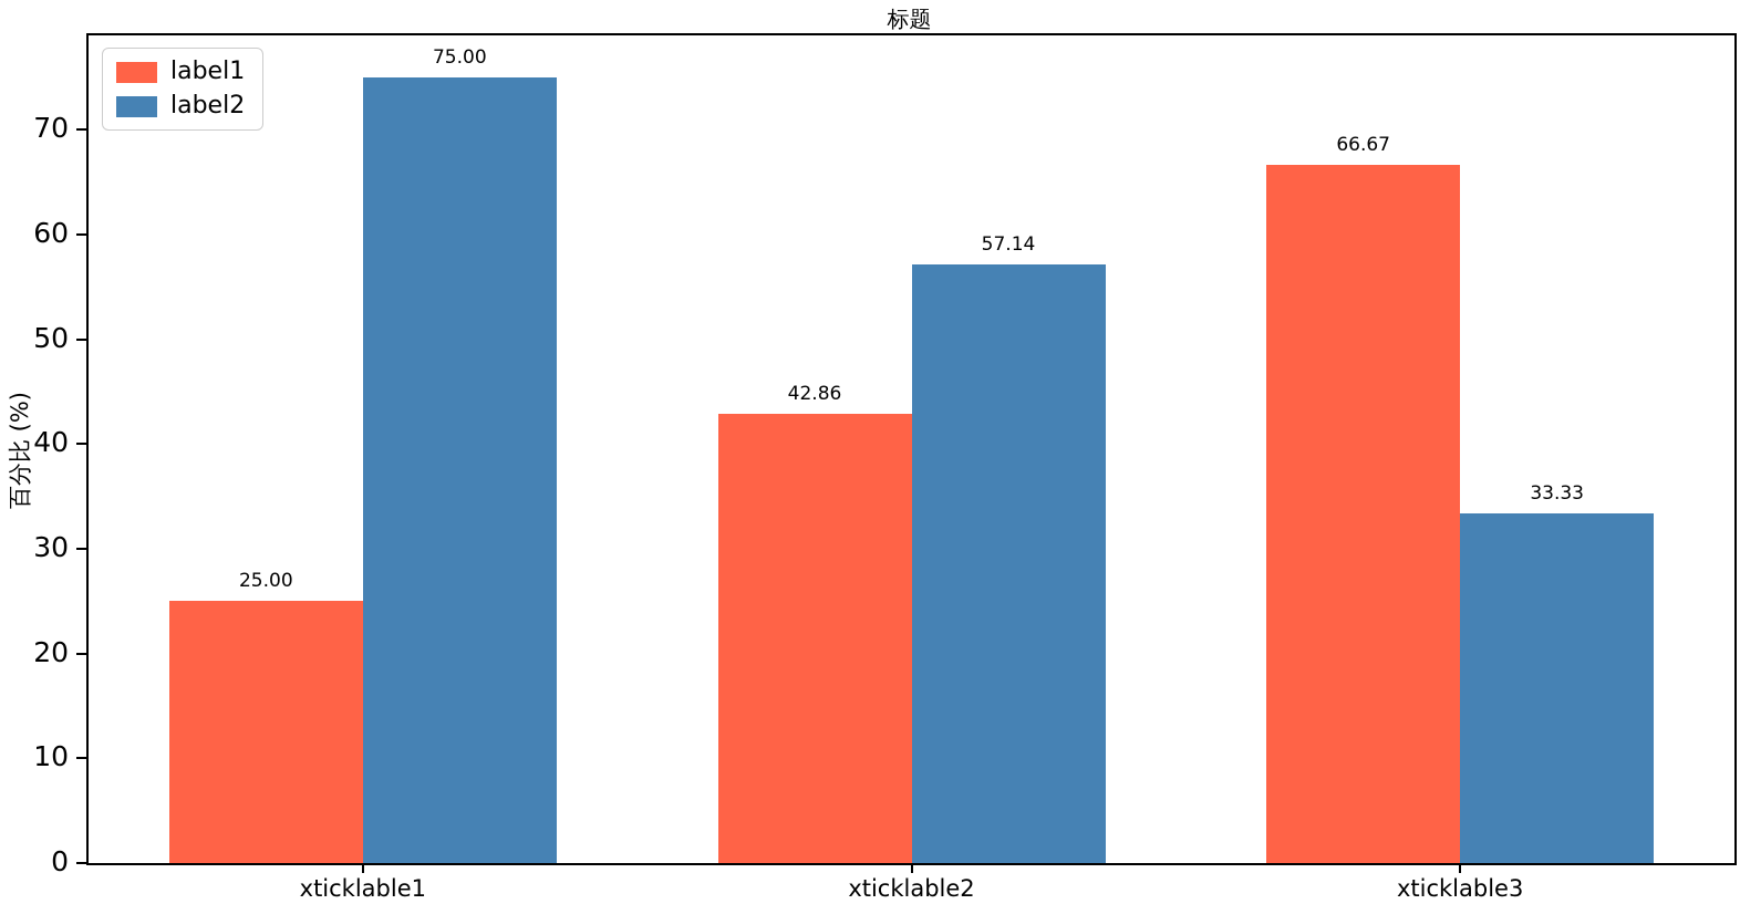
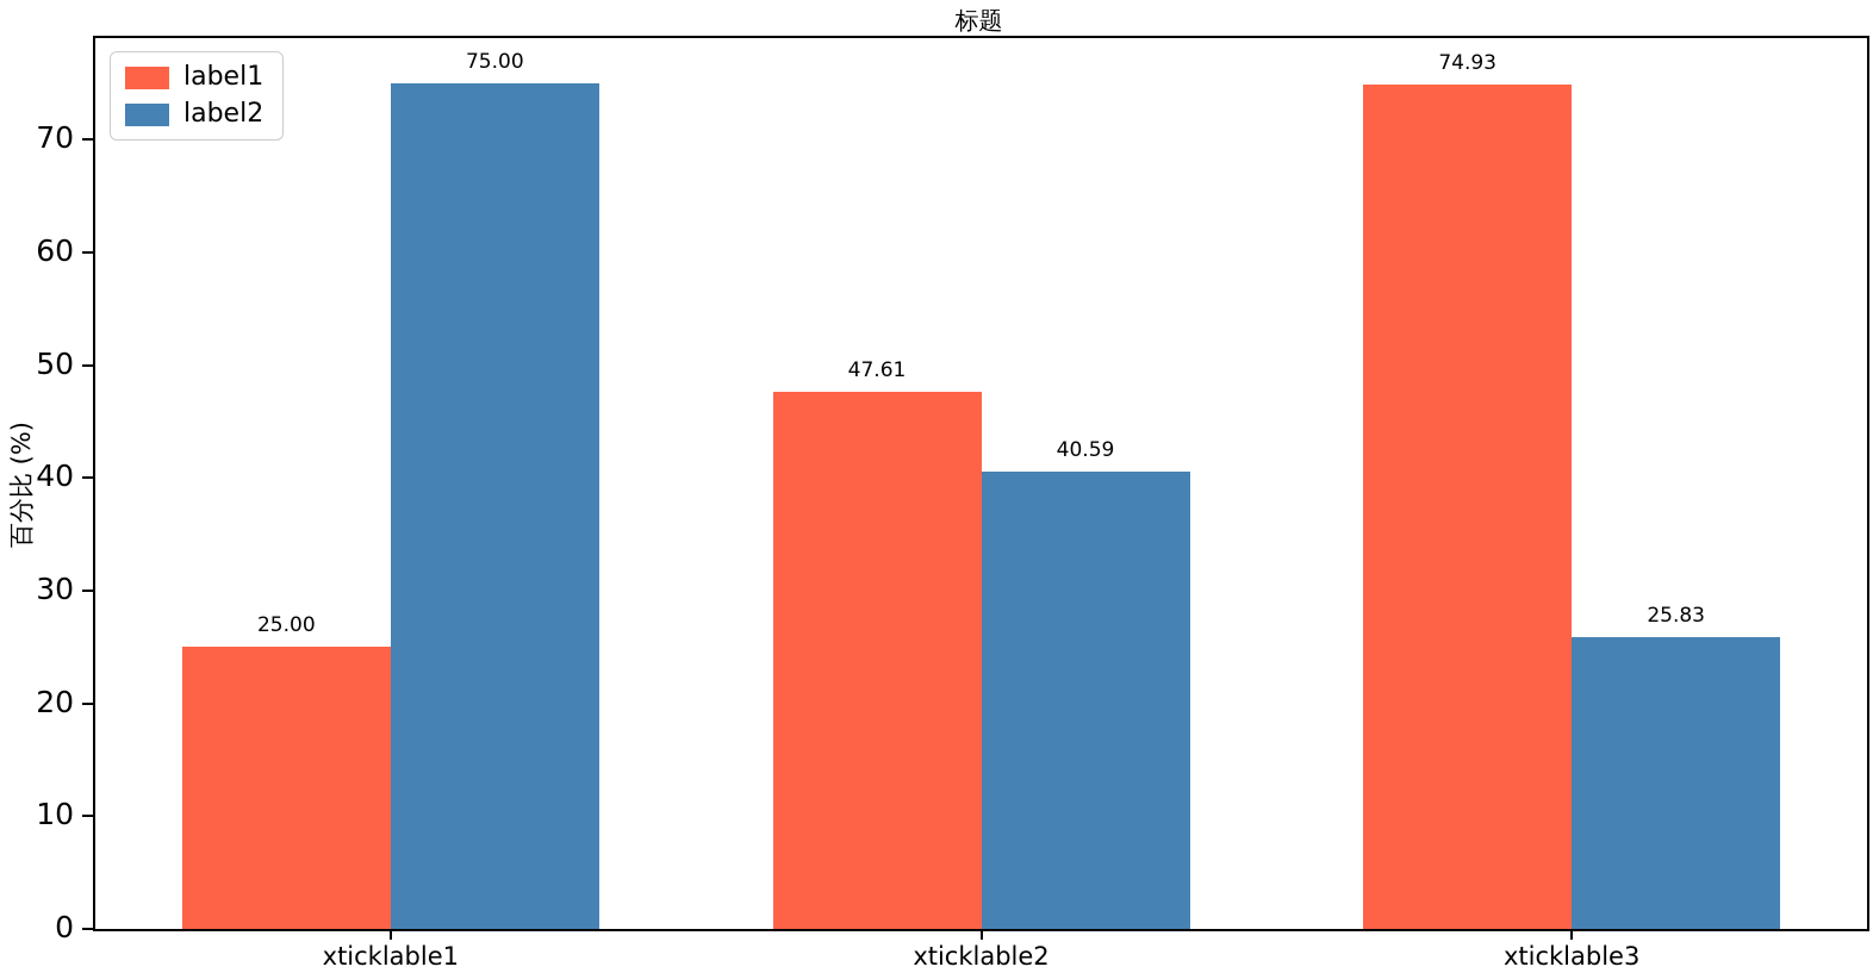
label1/xticklable2: 42.86 -> 47.61
label2/xticklable2: 57.14 -> 40.59
label1/xticklable3: 66.67 -> 74.93
label2/xticklable3: 33.33 -> 25.83
